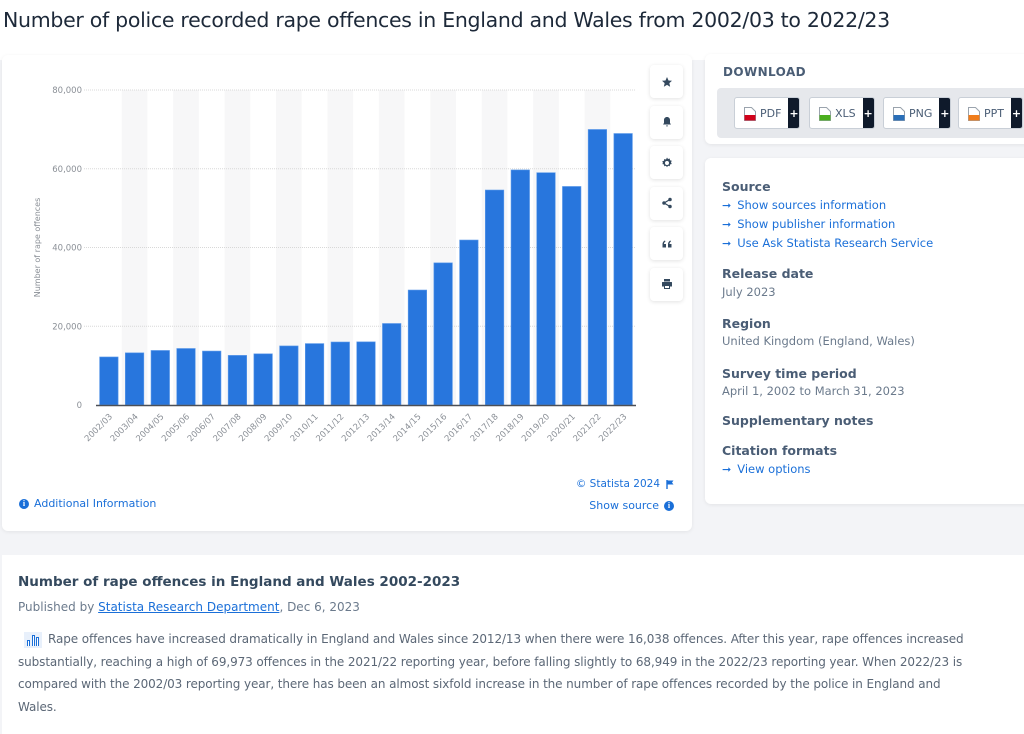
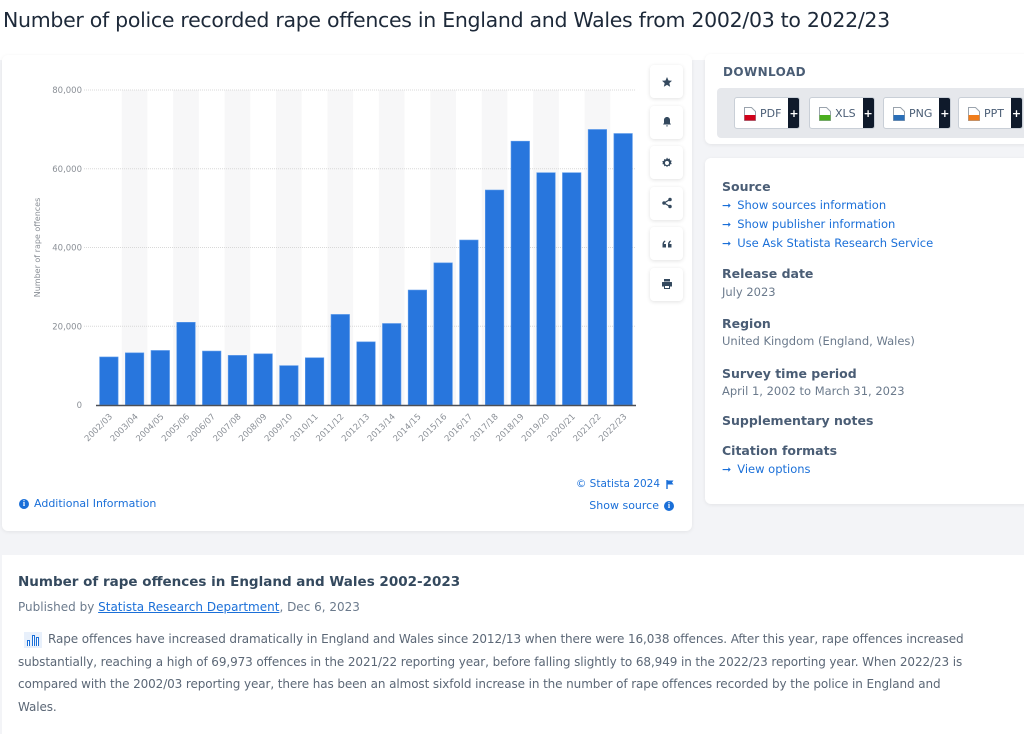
2005/06: 14000 -> 21000
2009/10: 15000 -> 10000
2010/11: 16000 -> 12000
2011/12: 16000 -> 23000
2018/19: 60000 -> 67000
2020/21: 56000 -> 59000
